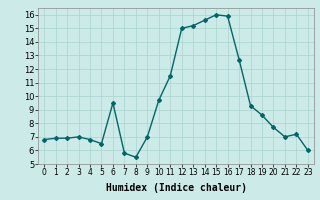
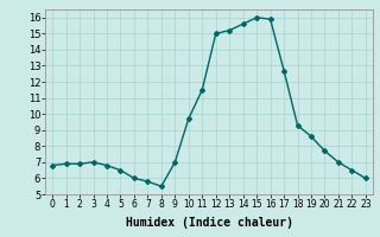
6: 9.5 -> 6.0
22: 7.2 -> 6.5
